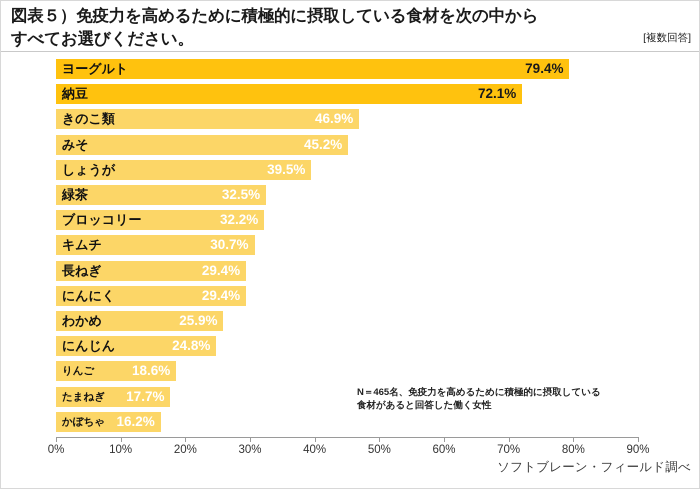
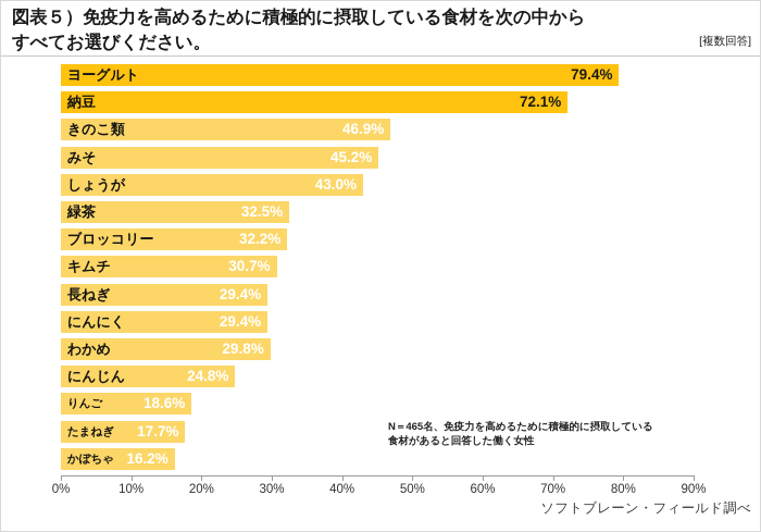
しょうが: 39.5% -> 43.0%
わかめ: 25.9% -> 29.8%
